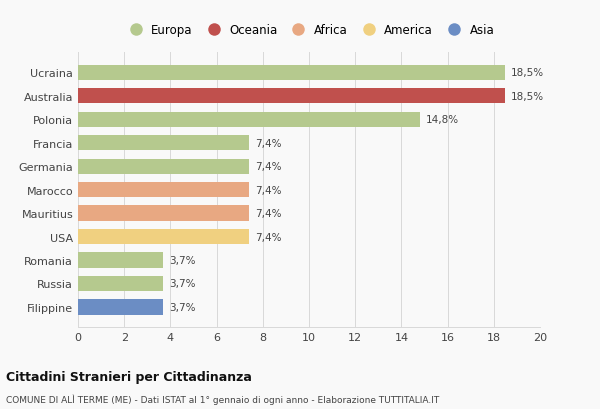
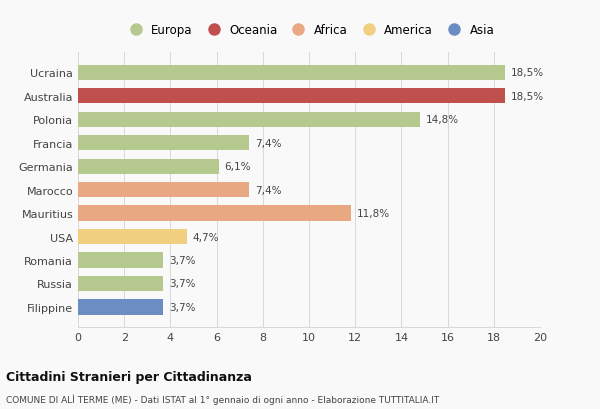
Germania: 7,4% -> 6,1%
Mauritius: 7,4% -> 11,8%
USA: 7,4% -> 4,7%
